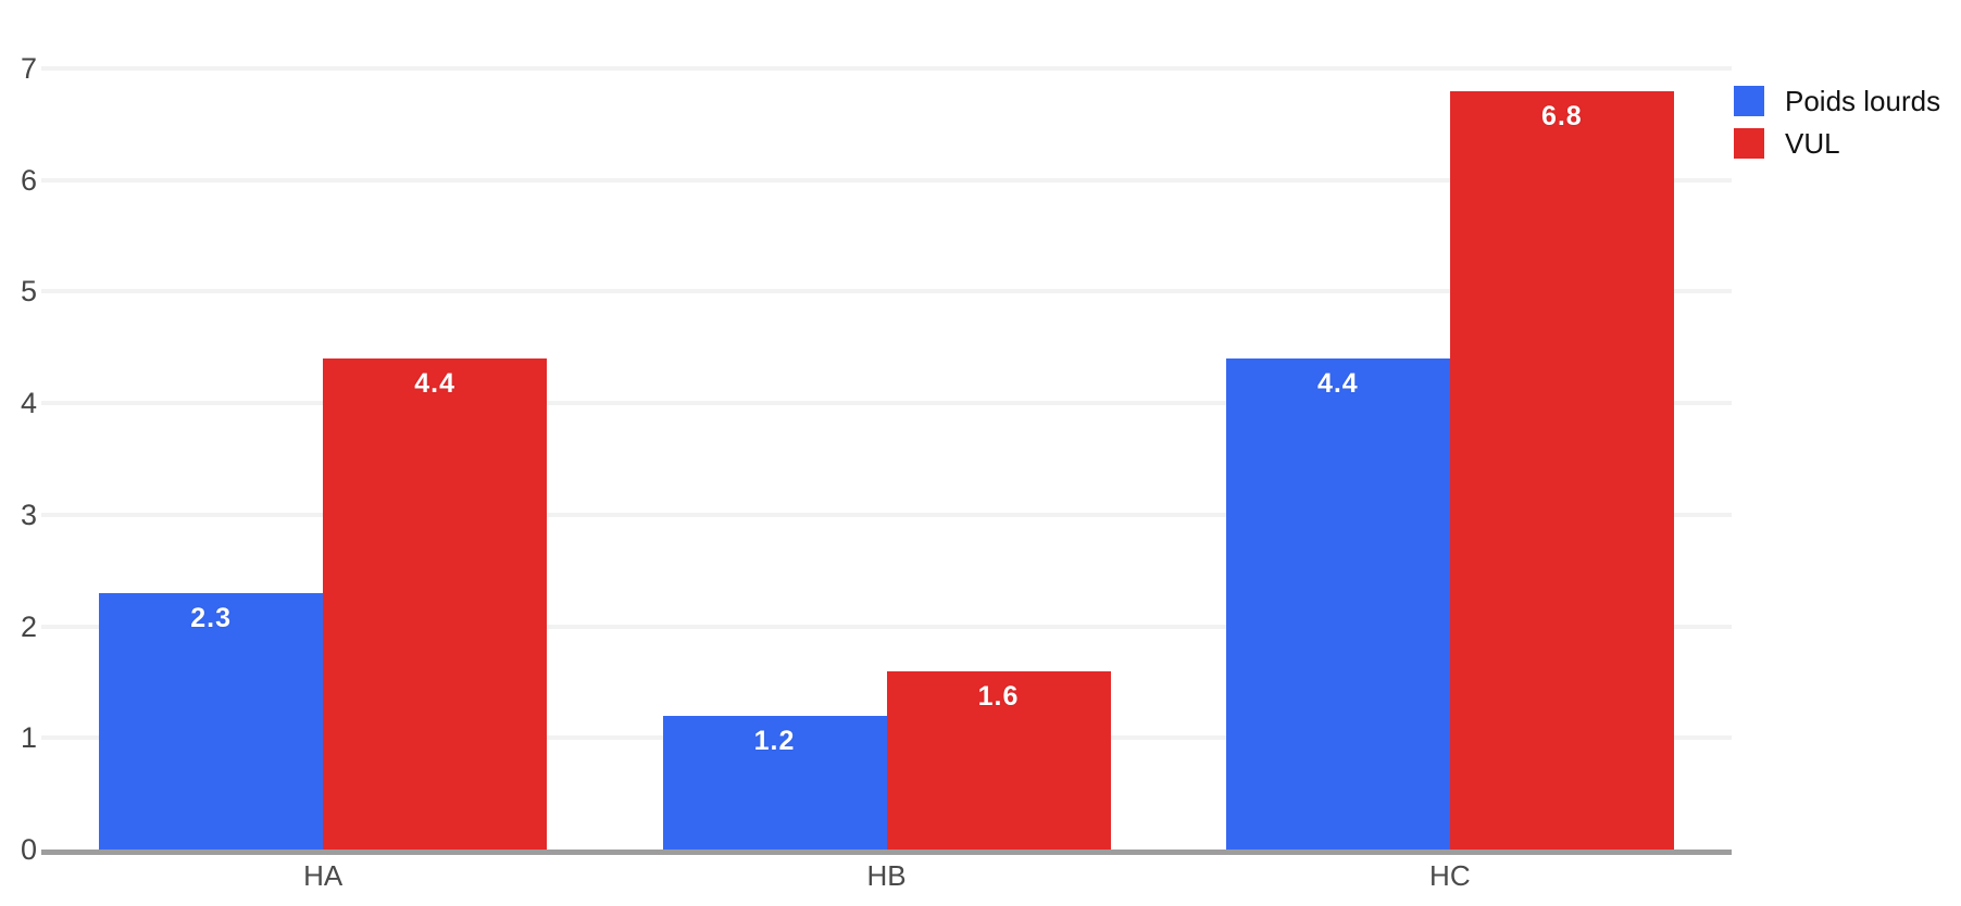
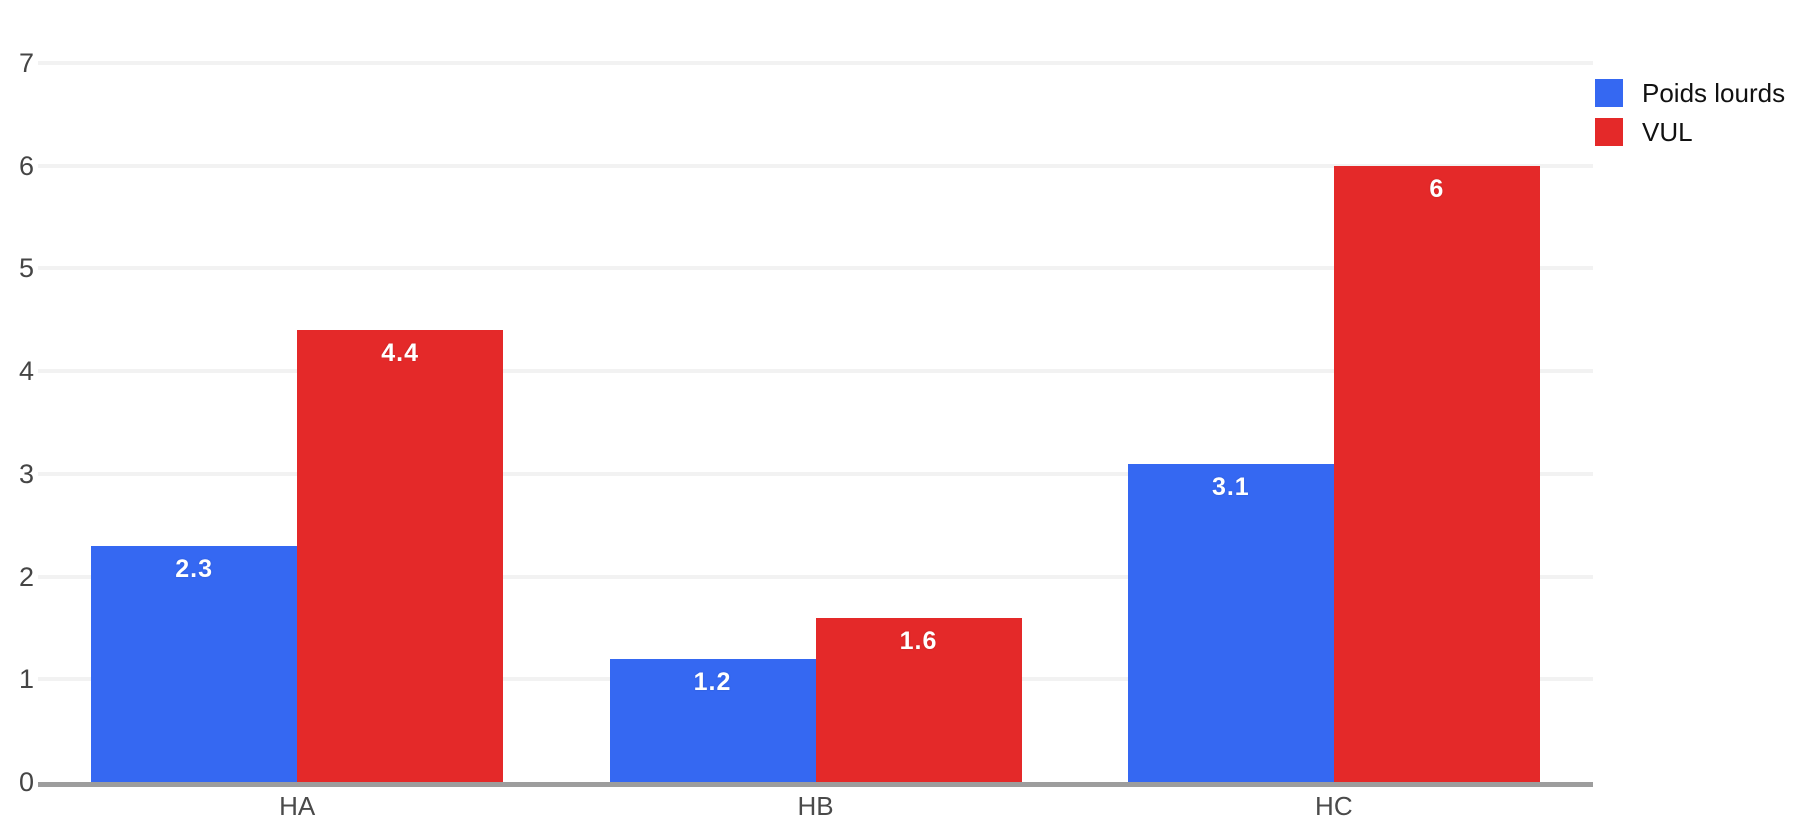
Poids lourds/HC: 4.4 -> 3.1
VUL/HC: 6.8 -> 6
